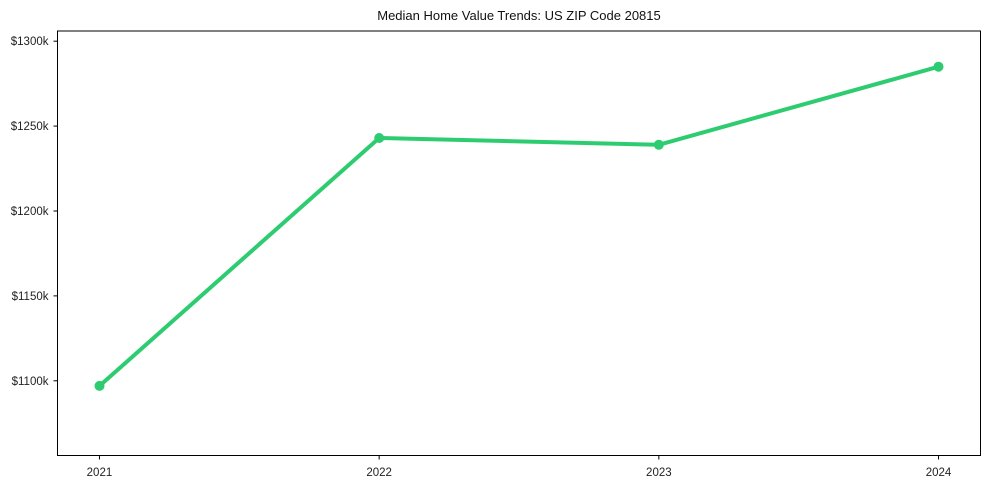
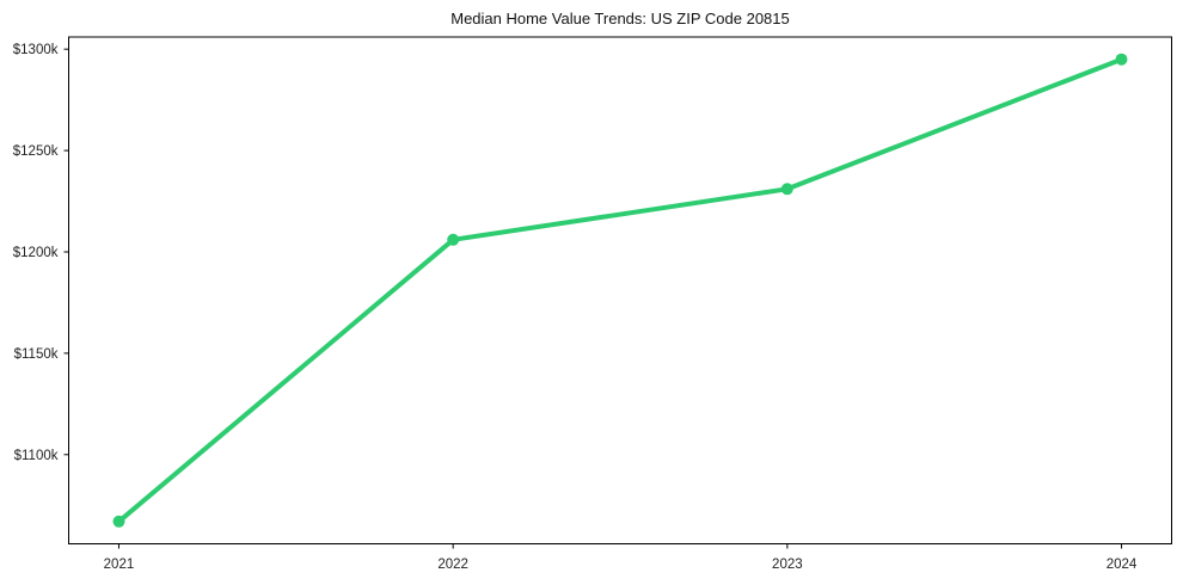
2021: $1097k -> $1067k
2022: $1243k -> $1206k
2023: $1239k -> $1231k
2024: $1285k -> $1295k
